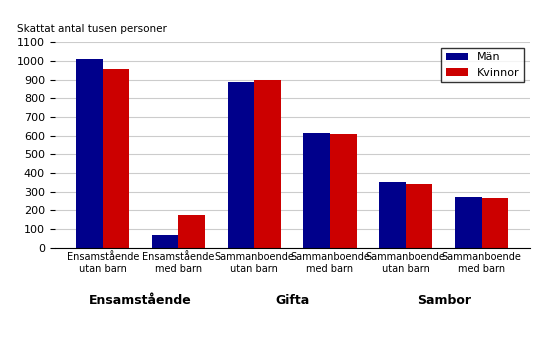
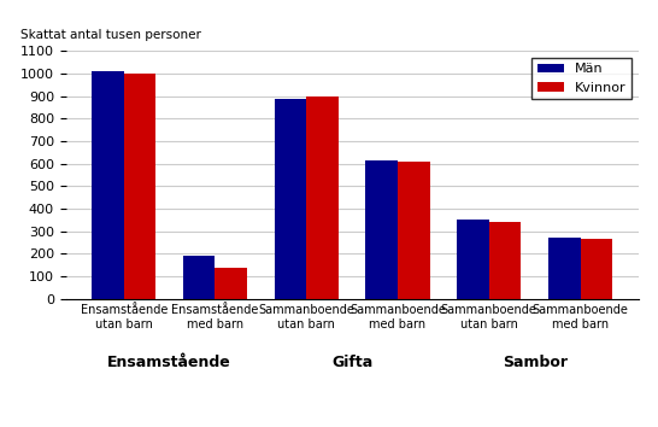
Kvinnor/Ensamstående utan barn: 960 -> 1000
Män/Ensamstående med barn: 70 -> 190
Kvinnor/Ensamstående med barn: 180 -> 140
